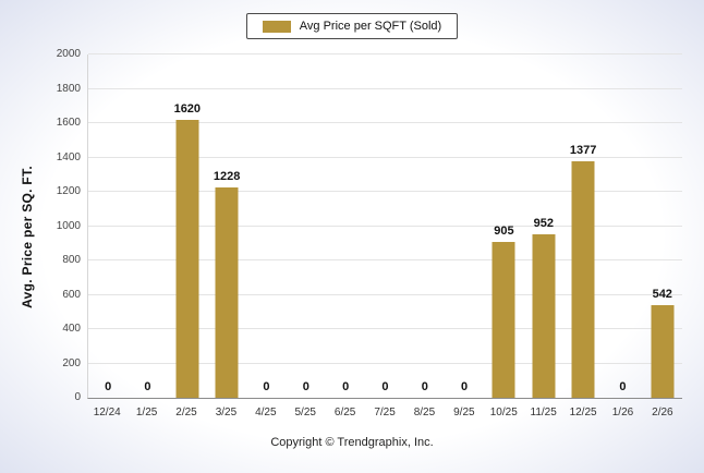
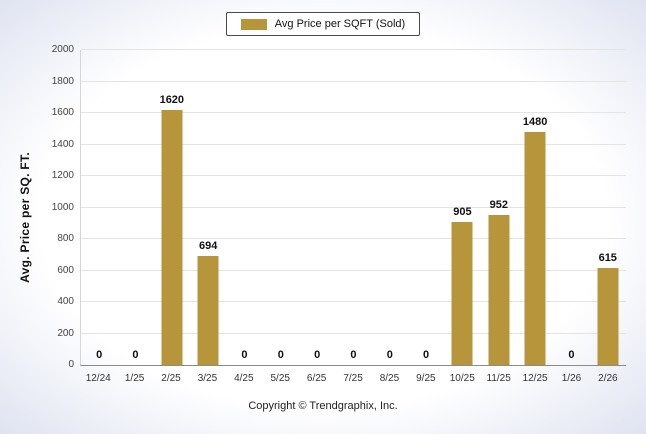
3/25: 1228 -> 694
12/25: 1377 -> 1480
2/26: 542 -> 615
